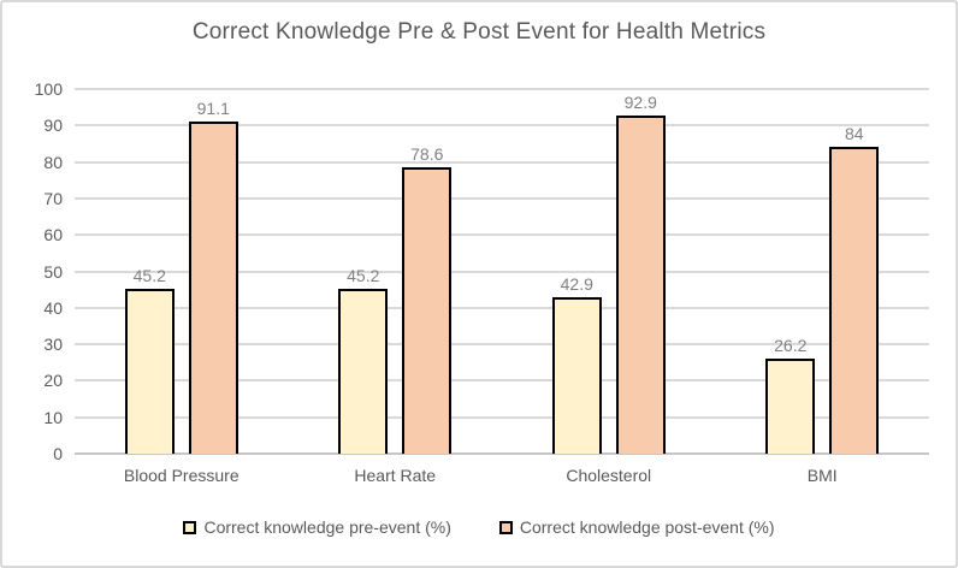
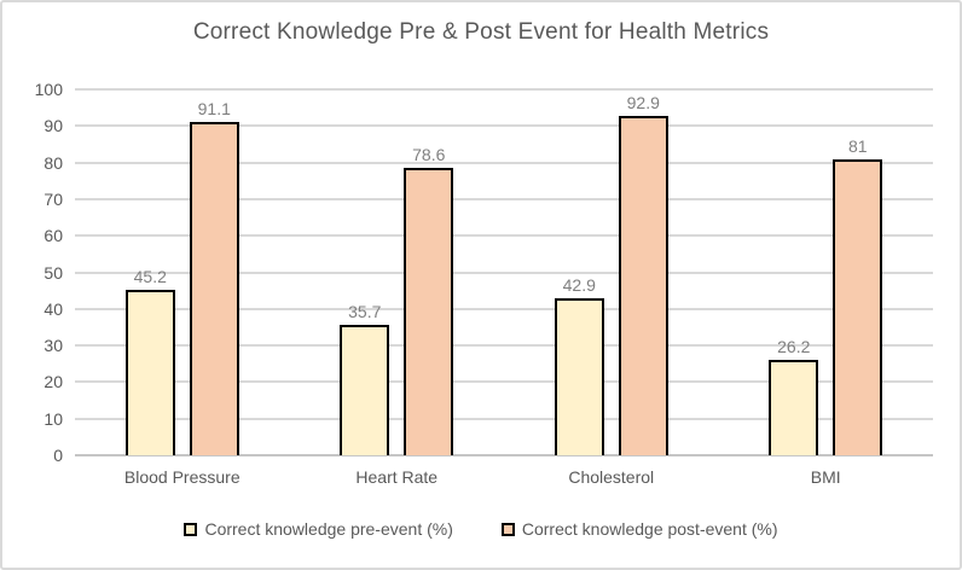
Correct knowledge pre-event (%)/Heart Rate: 45.2 -> 35.7
Correct knowledge post-event (%)/BMI: 84 -> 81
